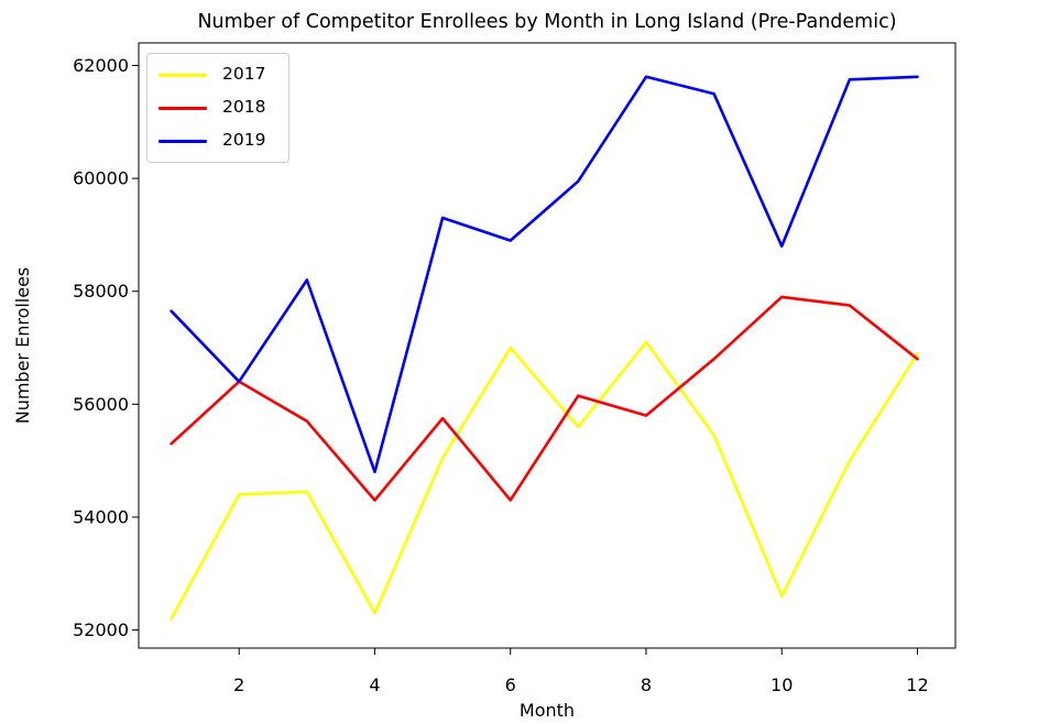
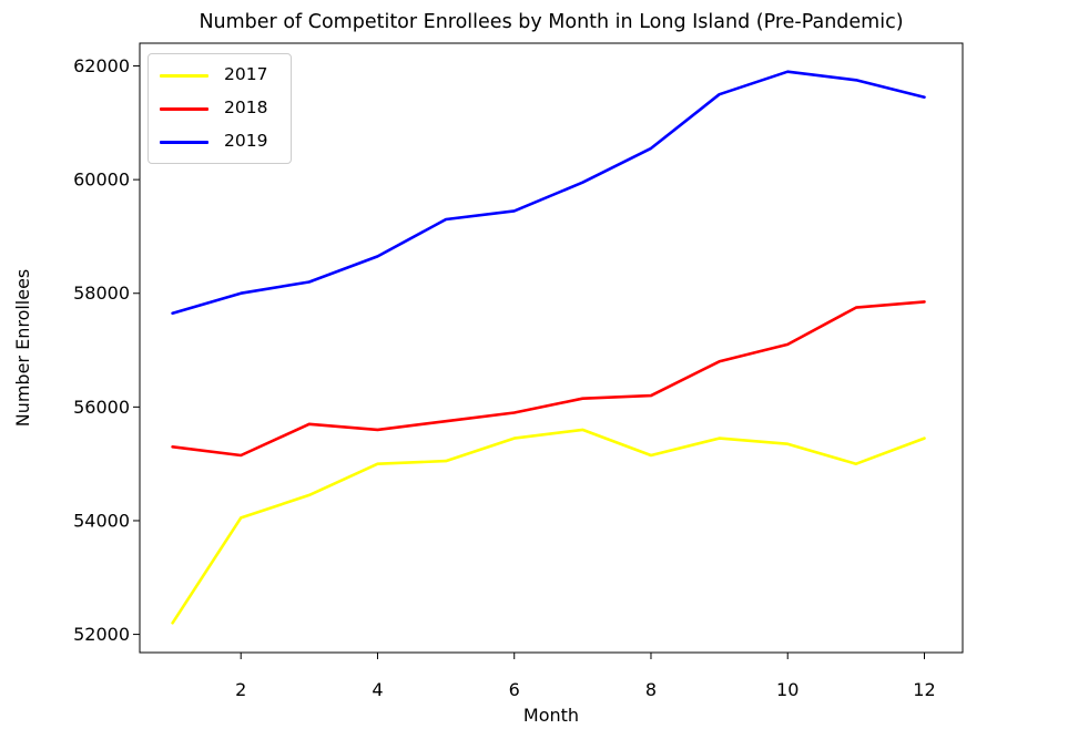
2017/2: 54400 -> 54000
2018/2: 56400 -> 55200
2019/2: 56400 -> 58000
2017/4: 52300 -> 55000
2018/4: 54300 -> 55600
2019/4: 54800 -> 58600
2017/6: 57000 -> 55400
2018/6: 54300 -> 55900
2019/6: 58900 -> 59400
2017/8: 57100 -> 55200
2018/8: 55800 -> 56200
2019/8: 61800 -> 60600
2017/10: 52600 -> 55400
2018/10: 57900 -> 57100
2019/10: 58800 -> 61900
2017/12: 56900 -> 55400
2018/12: 56800 -> 57800
2019/12: 61800 -> 61400
